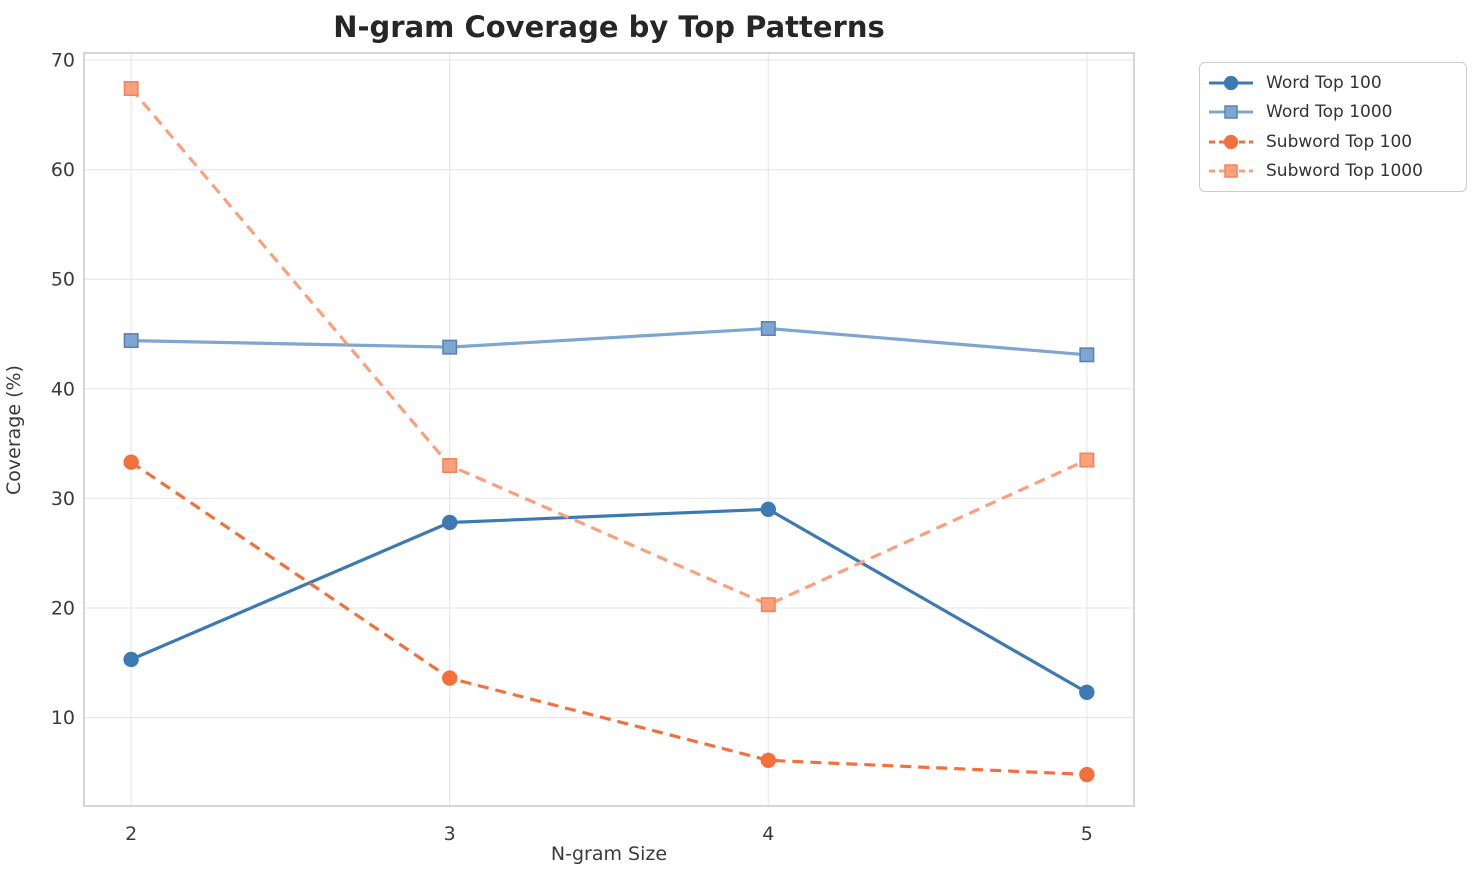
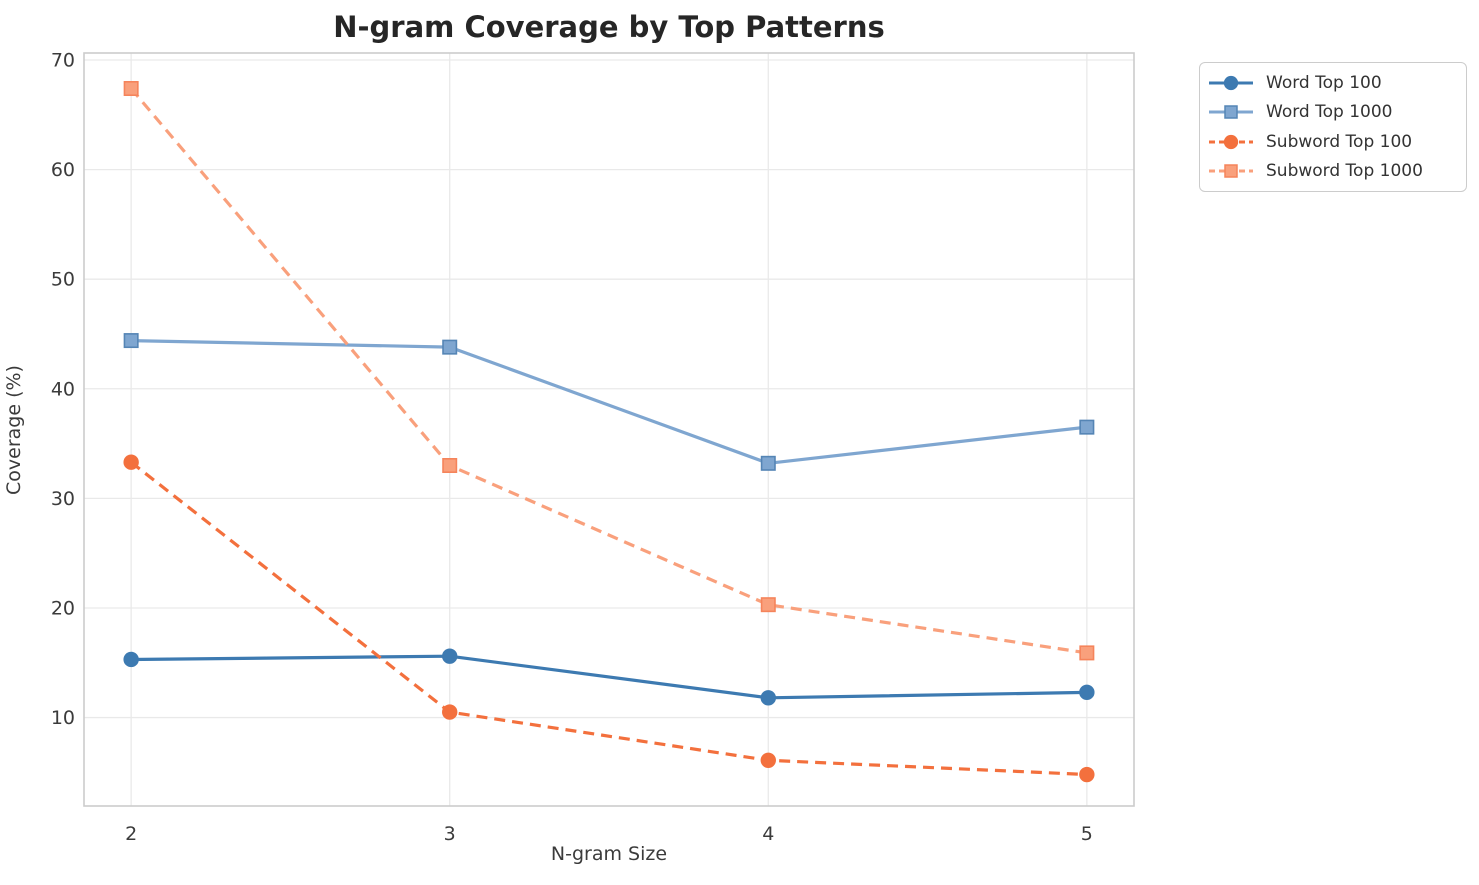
Word Top 100/3: 27.8 -> 15.6
Subword Top 100/3: 13.6 -> 10.5
Word Top 100/4: 29.0 -> 11.8
Word Top 1000/4: 45.5 -> 33.2
Word Top 1000/5: 43.1 -> 36.5
Subword Top 1000/5: 33.5 -> 15.9
